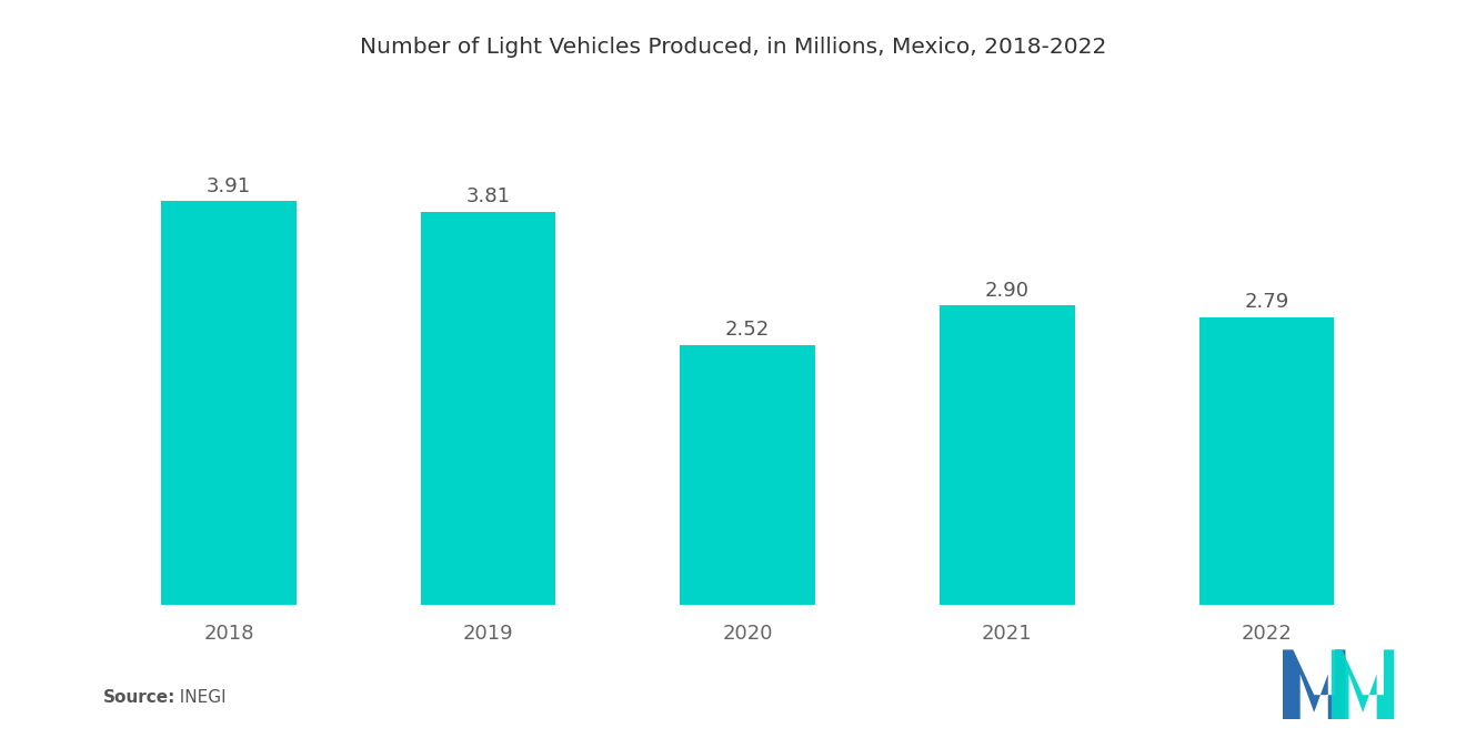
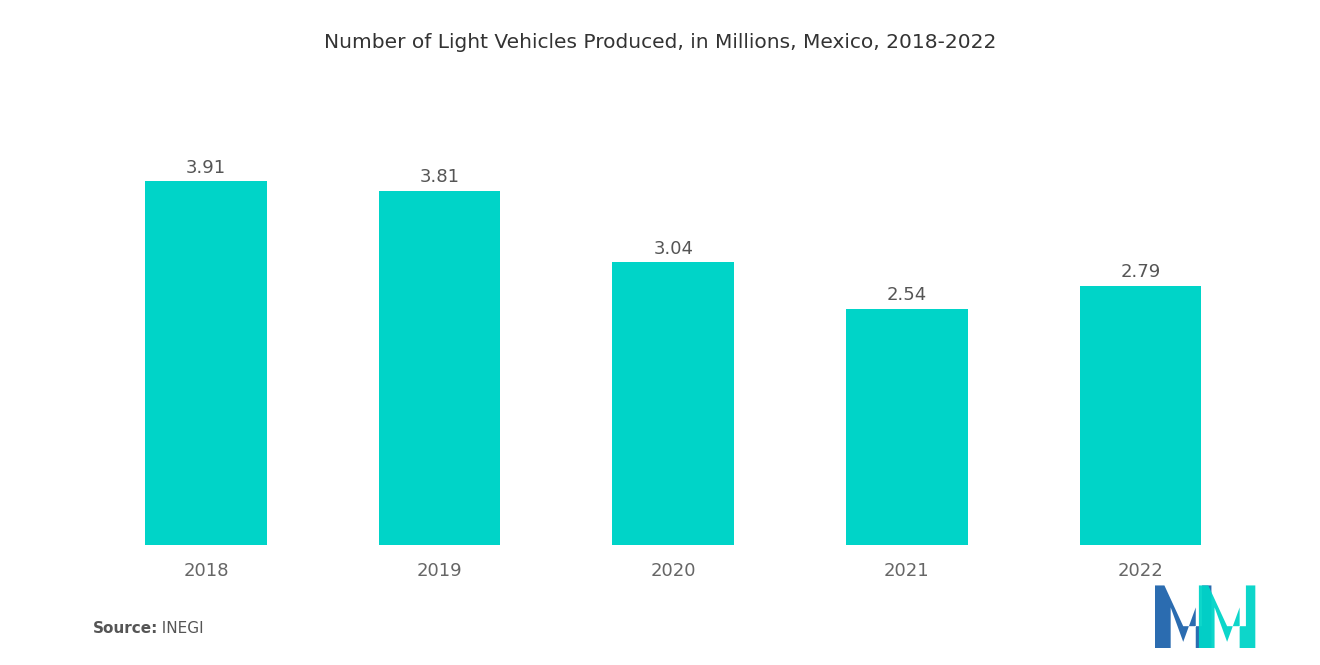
2020: 2.52 -> 3.04
2021: 2.90 -> 2.54
